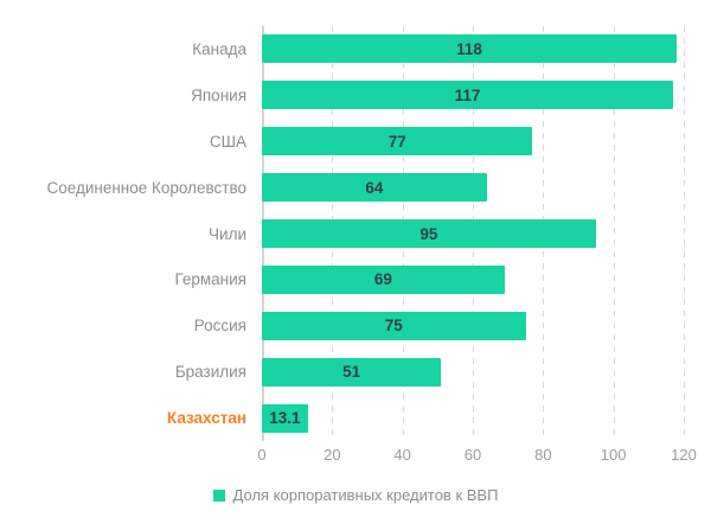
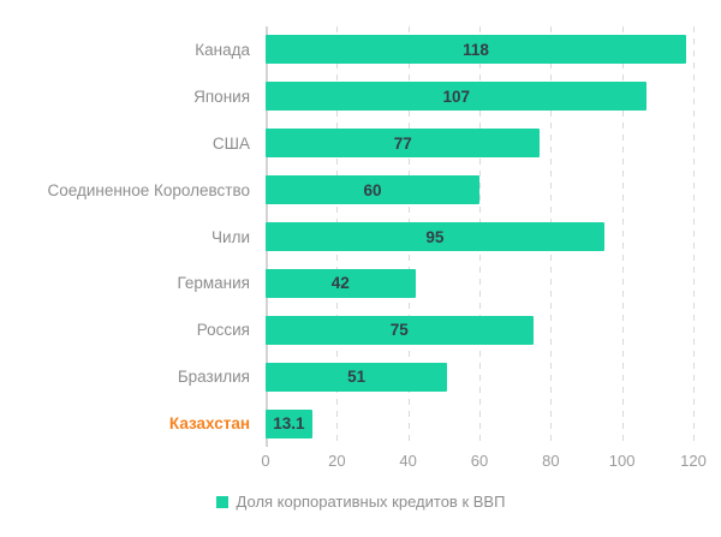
Япония: 117 -> 107
Соединенное Королевство: 64 -> 60
Германия: 69 -> 42
